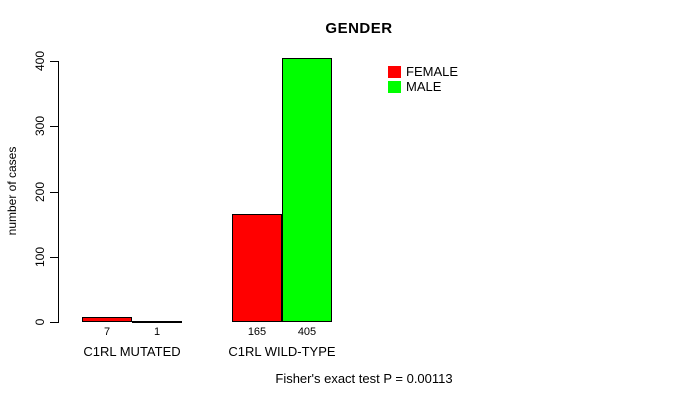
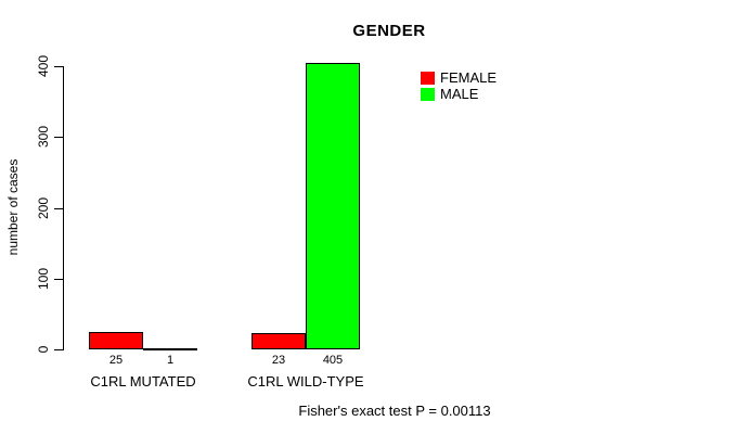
FEMALE/C1RL MUTATED: 7 -> 25
FEMALE/C1RL WILD-TYPE: 165 -> 23
